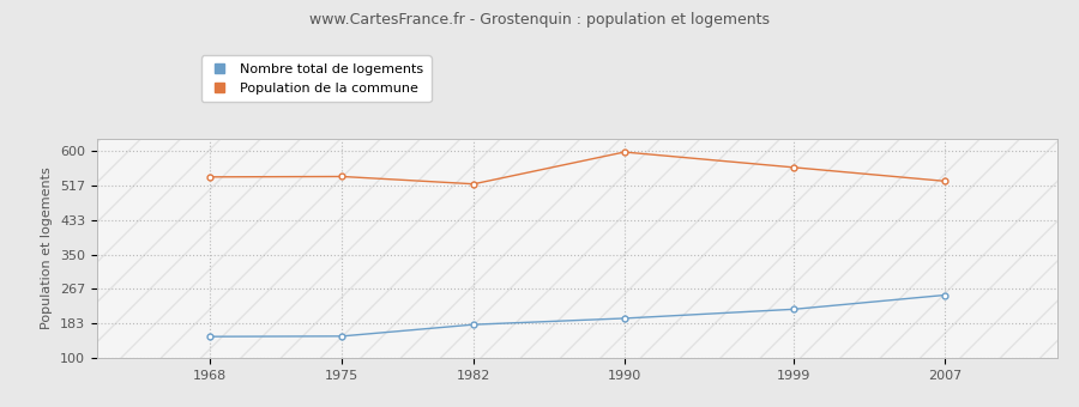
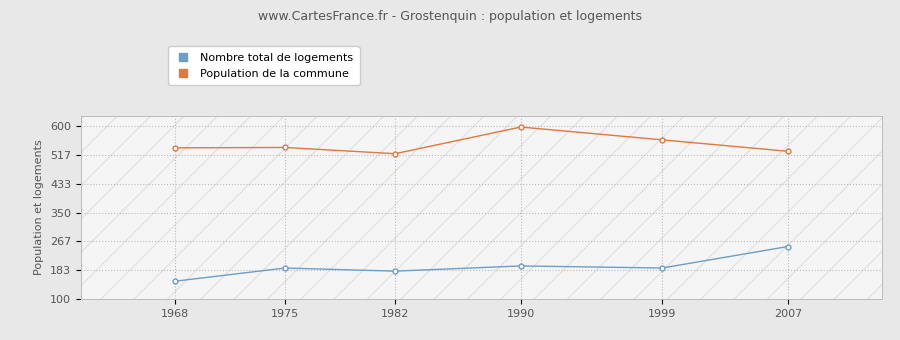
Nombre total de logements/1975: 153 -> 190
Nombre total de logements/1999: 218 -> 190
